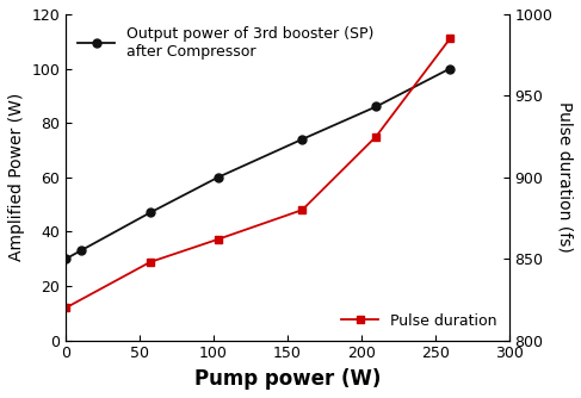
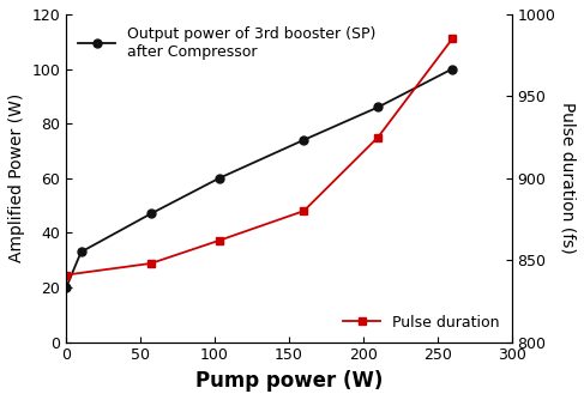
Output power of 3rd booster (SP) after Compressor/0: 30 -> 20
Pulse duration/0: 820 -> 841
